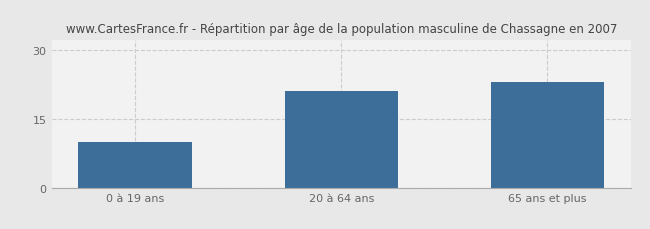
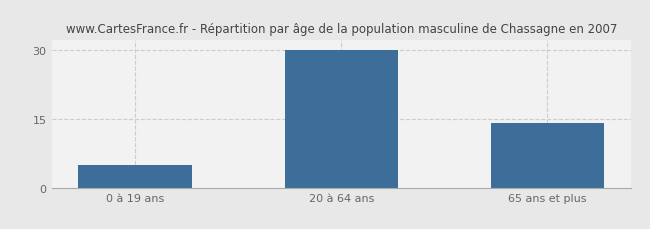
0 à 19 ans: 10 -> 5
20 à 64 ans: 21 -> 30
65 ans et plus: 23 -> 14
